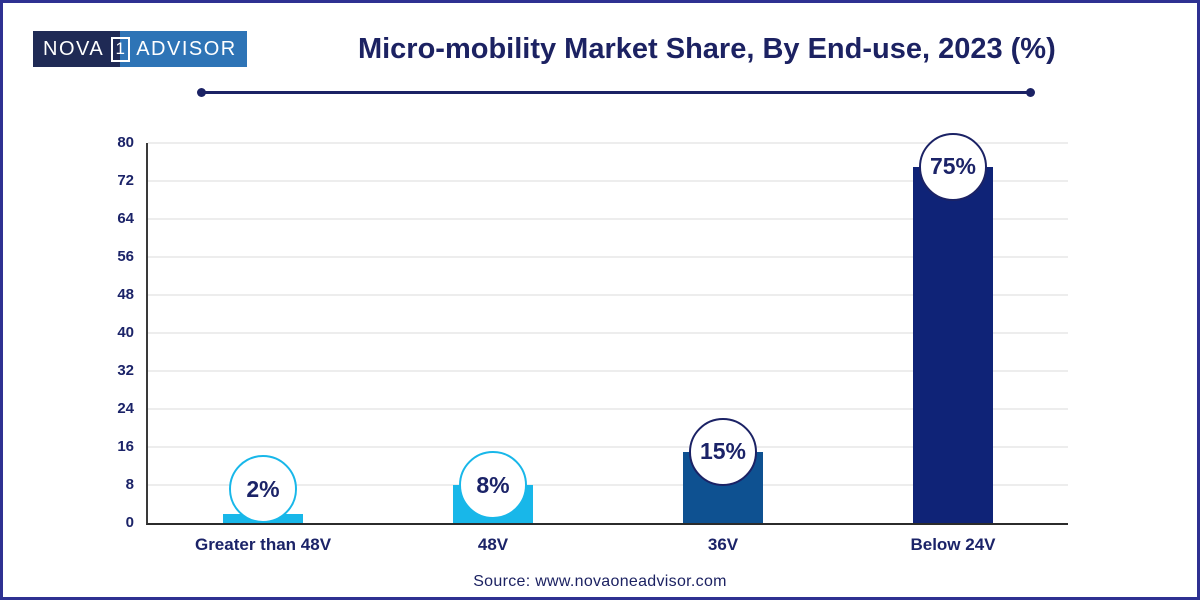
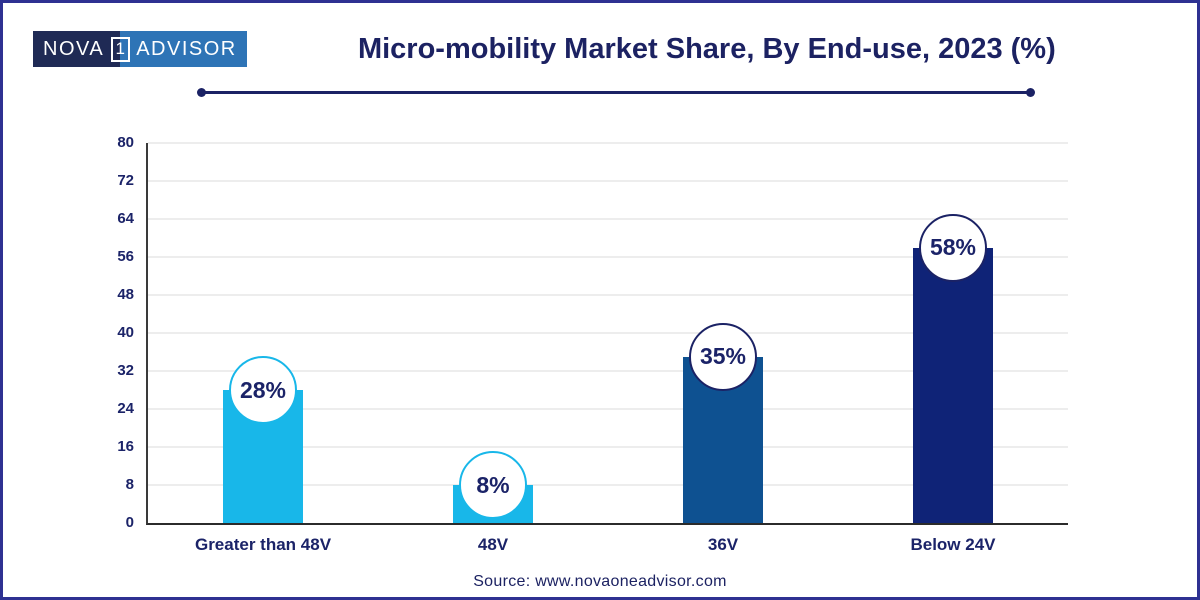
Greater than 48V: 2% -> 28%
36V: 15% -> 35%
Below 24V: 75% -> 58%
